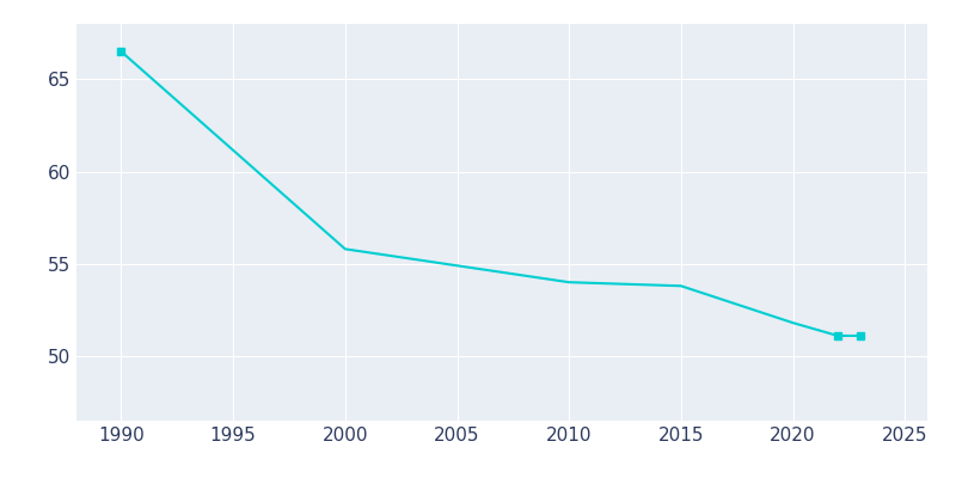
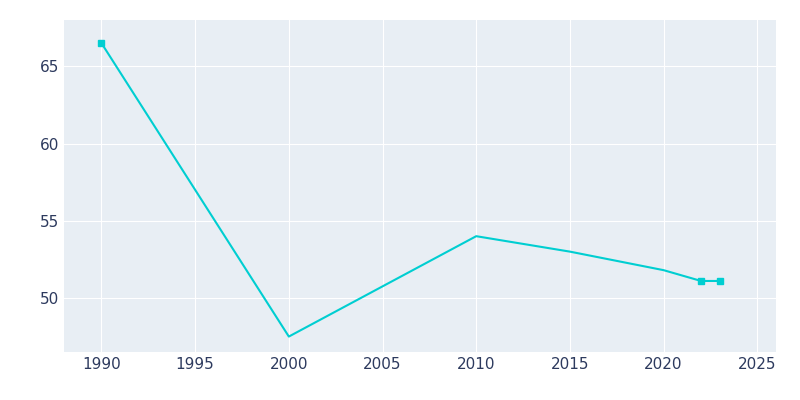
2000: 55.8 -> 47.5
2015: 53.8 -> 53.0
